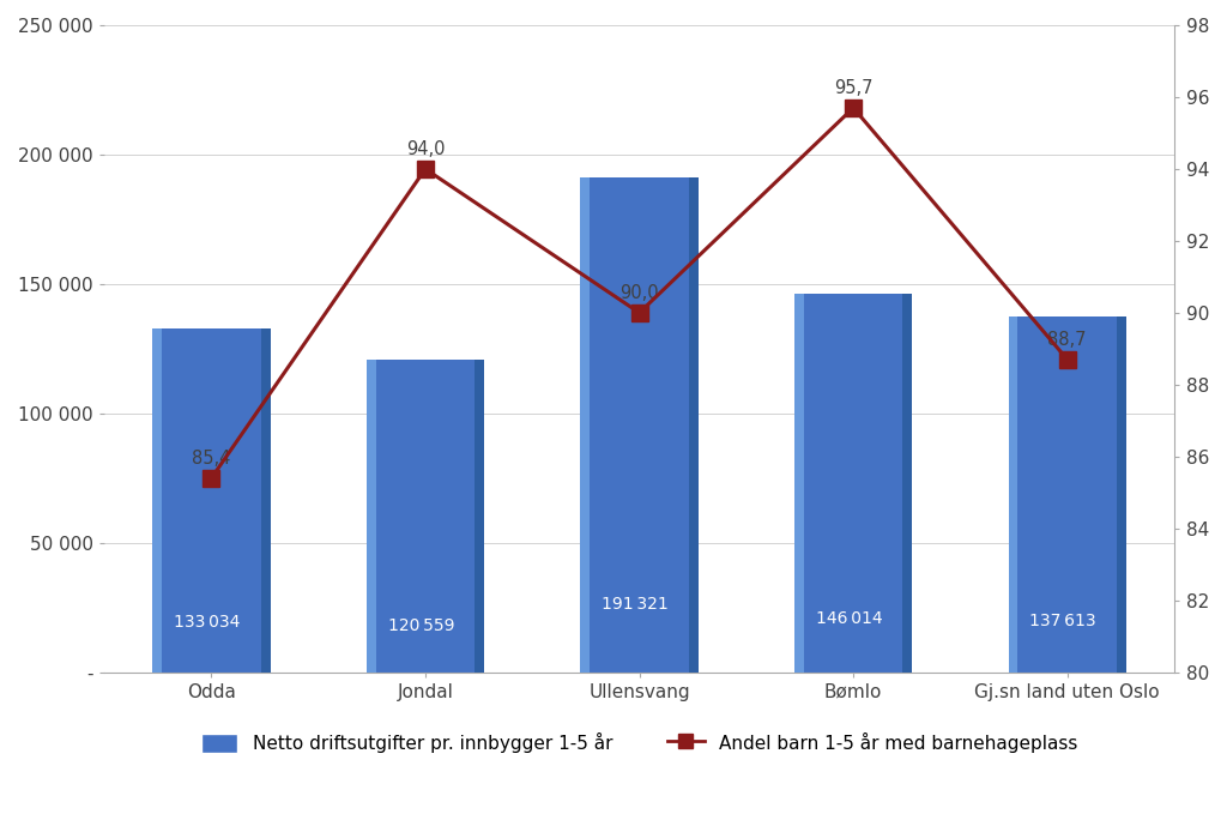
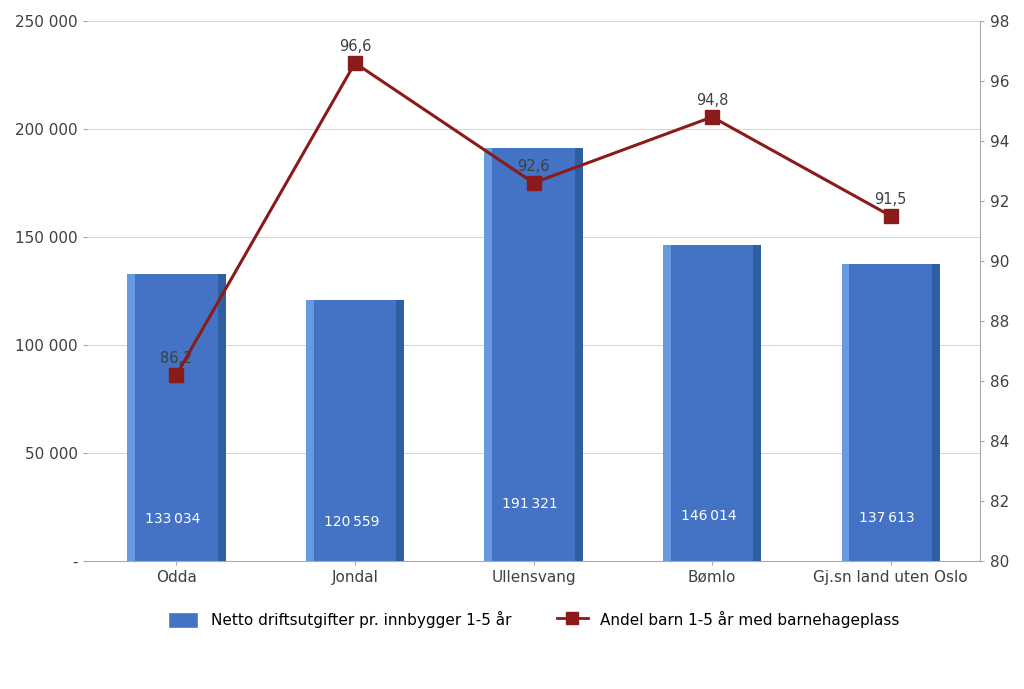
Andel barn 1-5 år med barnehageplass/Odda: 85,4 -> 86,2
Andel barn 1-5 år med barnehageplass/Jondal: 94,0 -> 96,6
Andel barn 1-5 år med barnehageplass/Ullensvang: 90,0 -> 92,6
Andel barn 1-5 år med barnehageplass/Bømlo: 95,7 -> 94,8
Andel barn 1-5 år med barnehageplass/Gj.sn land uten Oslo: 88,7 -> 91,5
